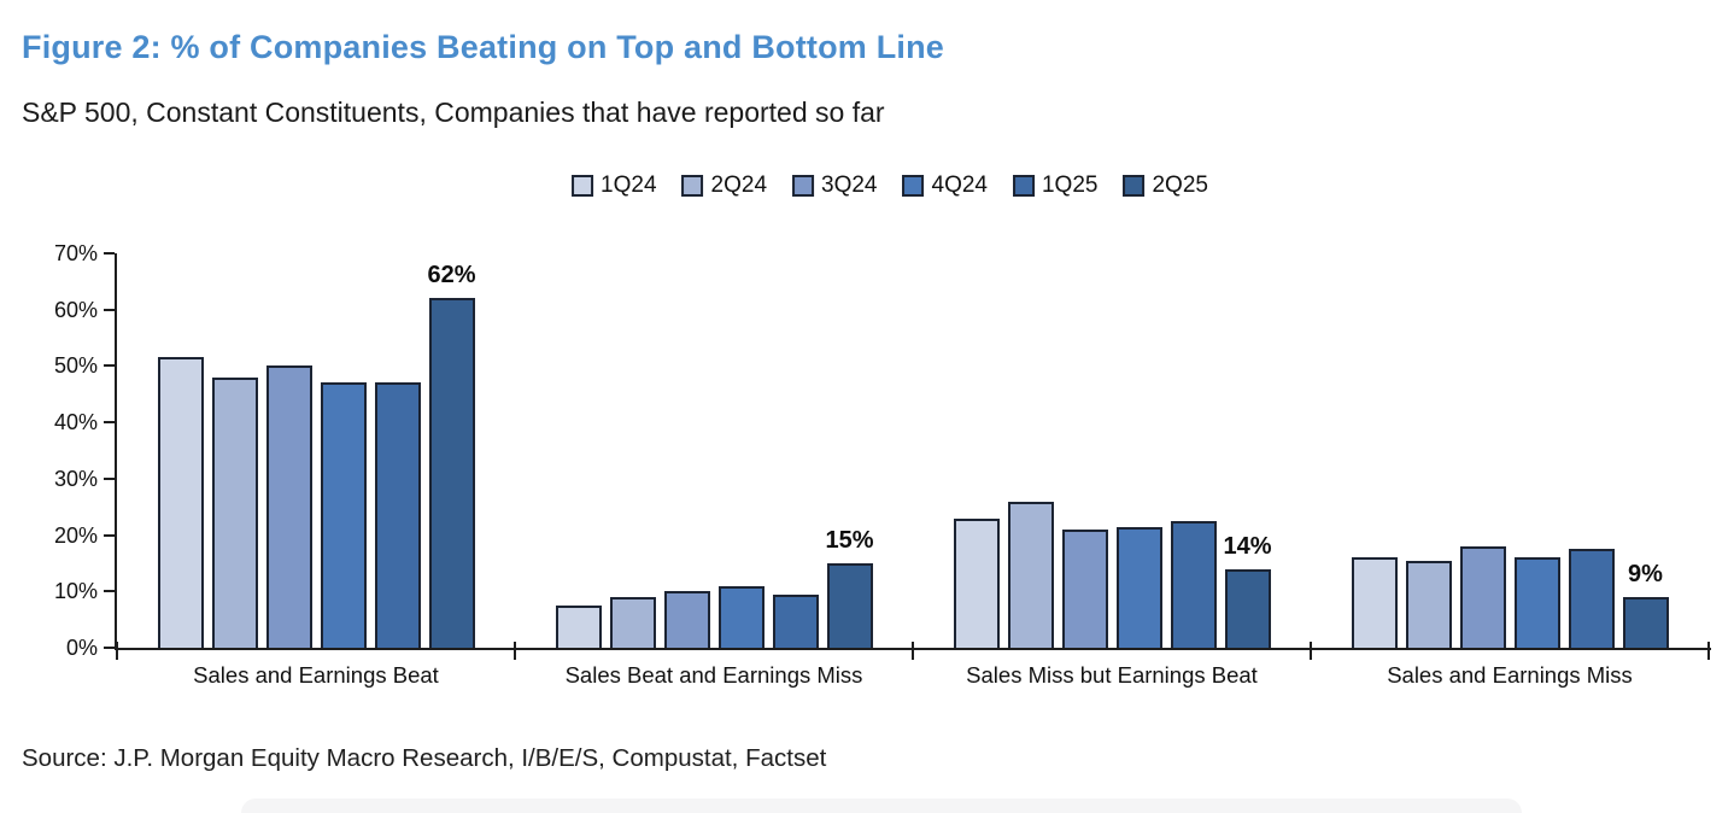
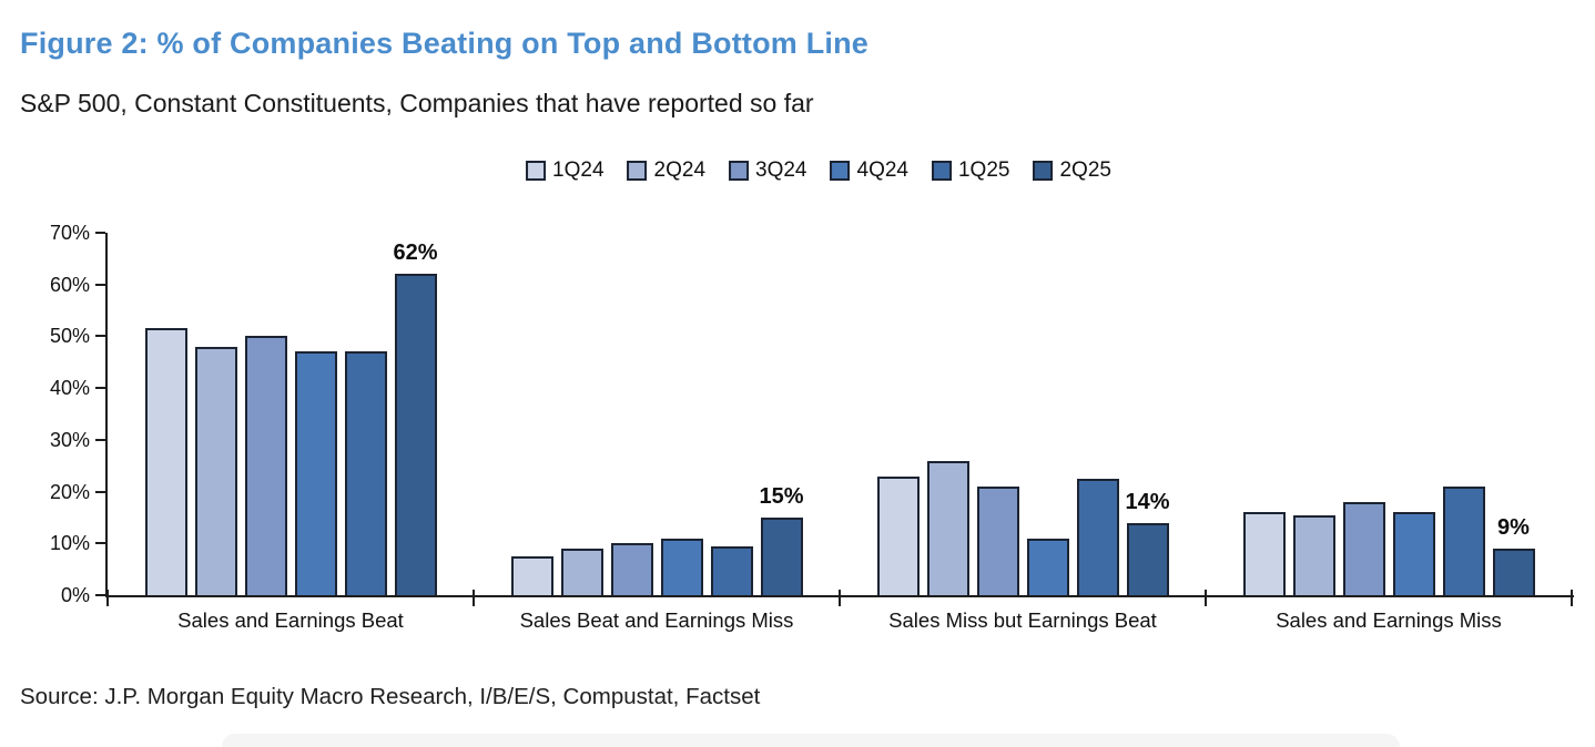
4Q24/Sales Miss but Earnings Beat: 22% -> 11%
1Q25/Sales and Earnings Miss: 18% -> 21%
